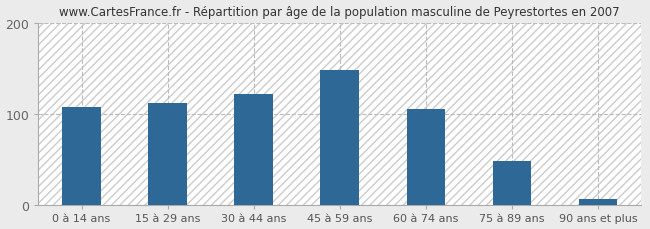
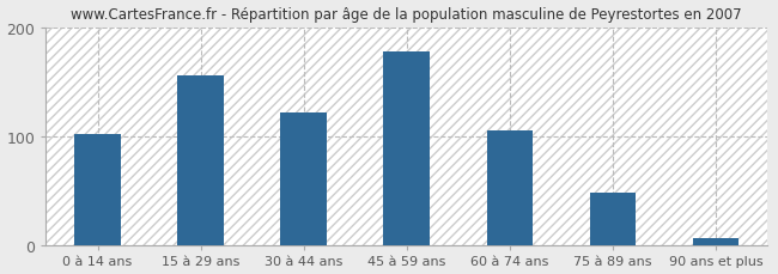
0 à 14 ans: 108 -> 102
15 à 29 ans: 112 -> 156
45 à 59 ans: 148 -> 178
